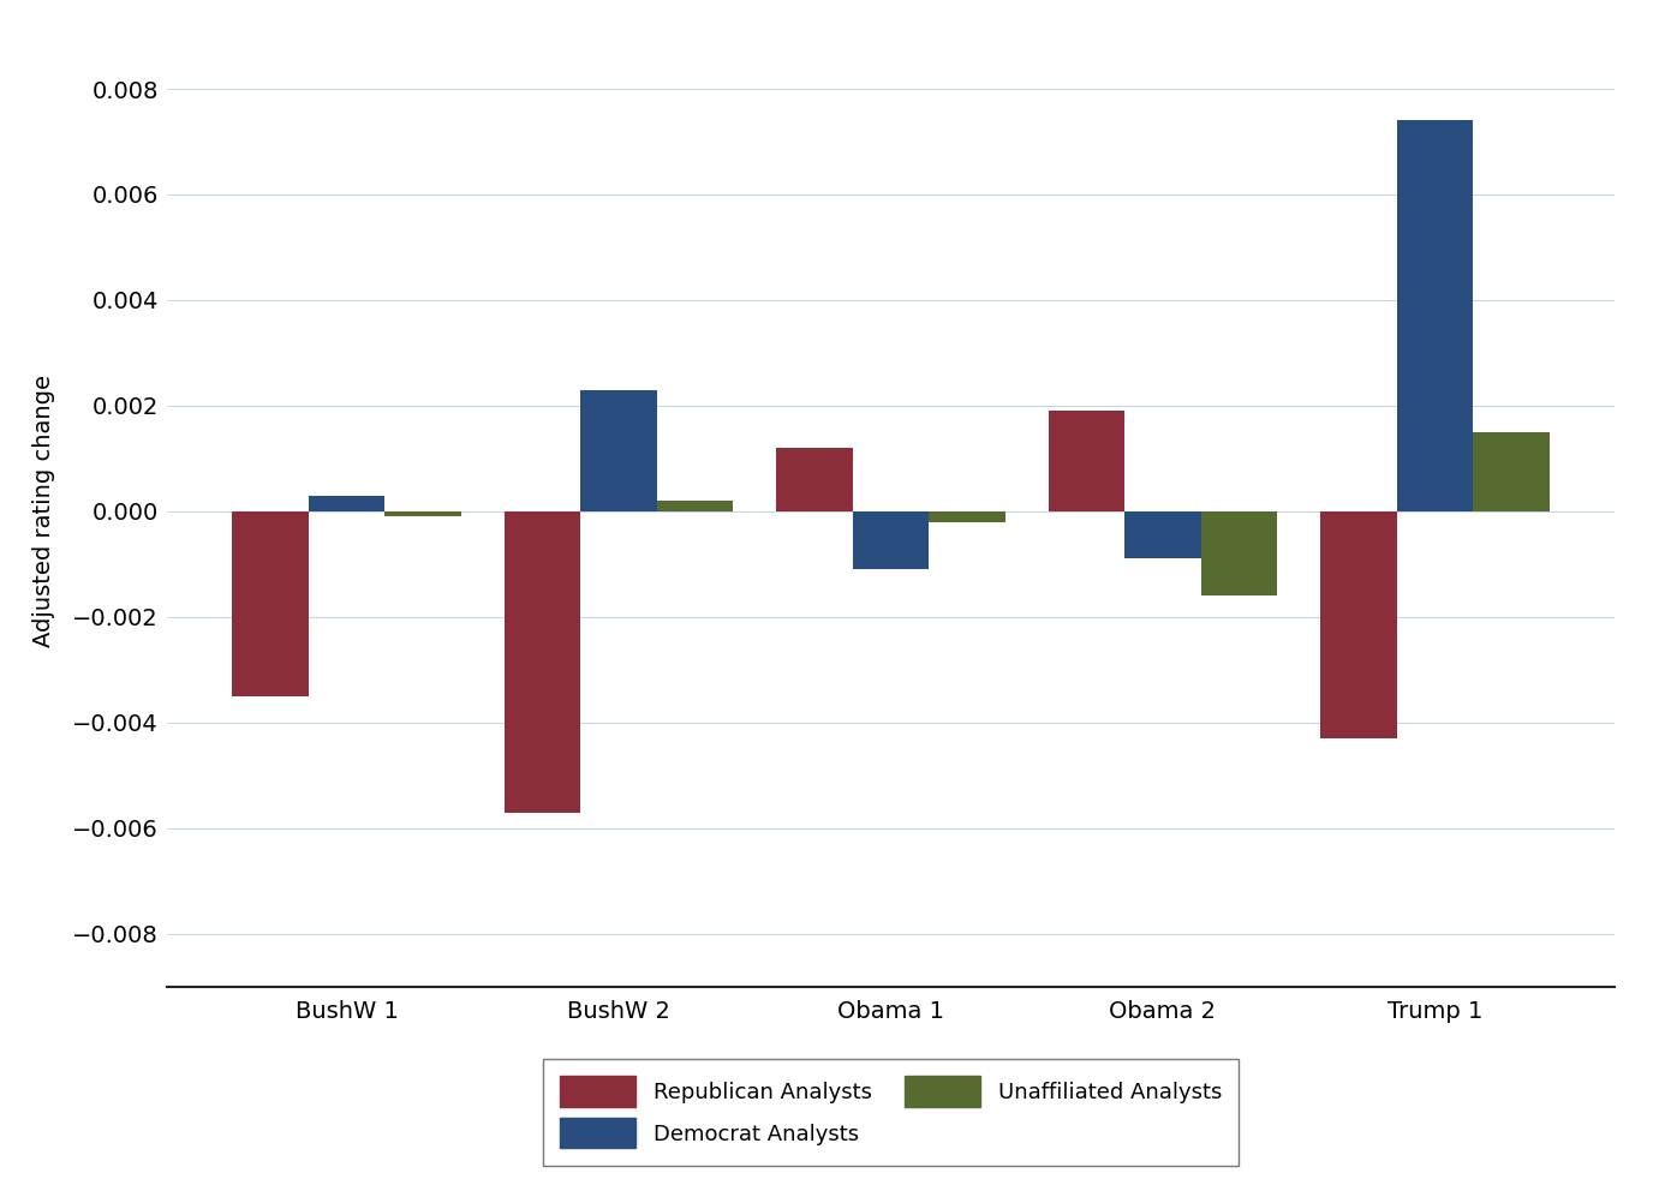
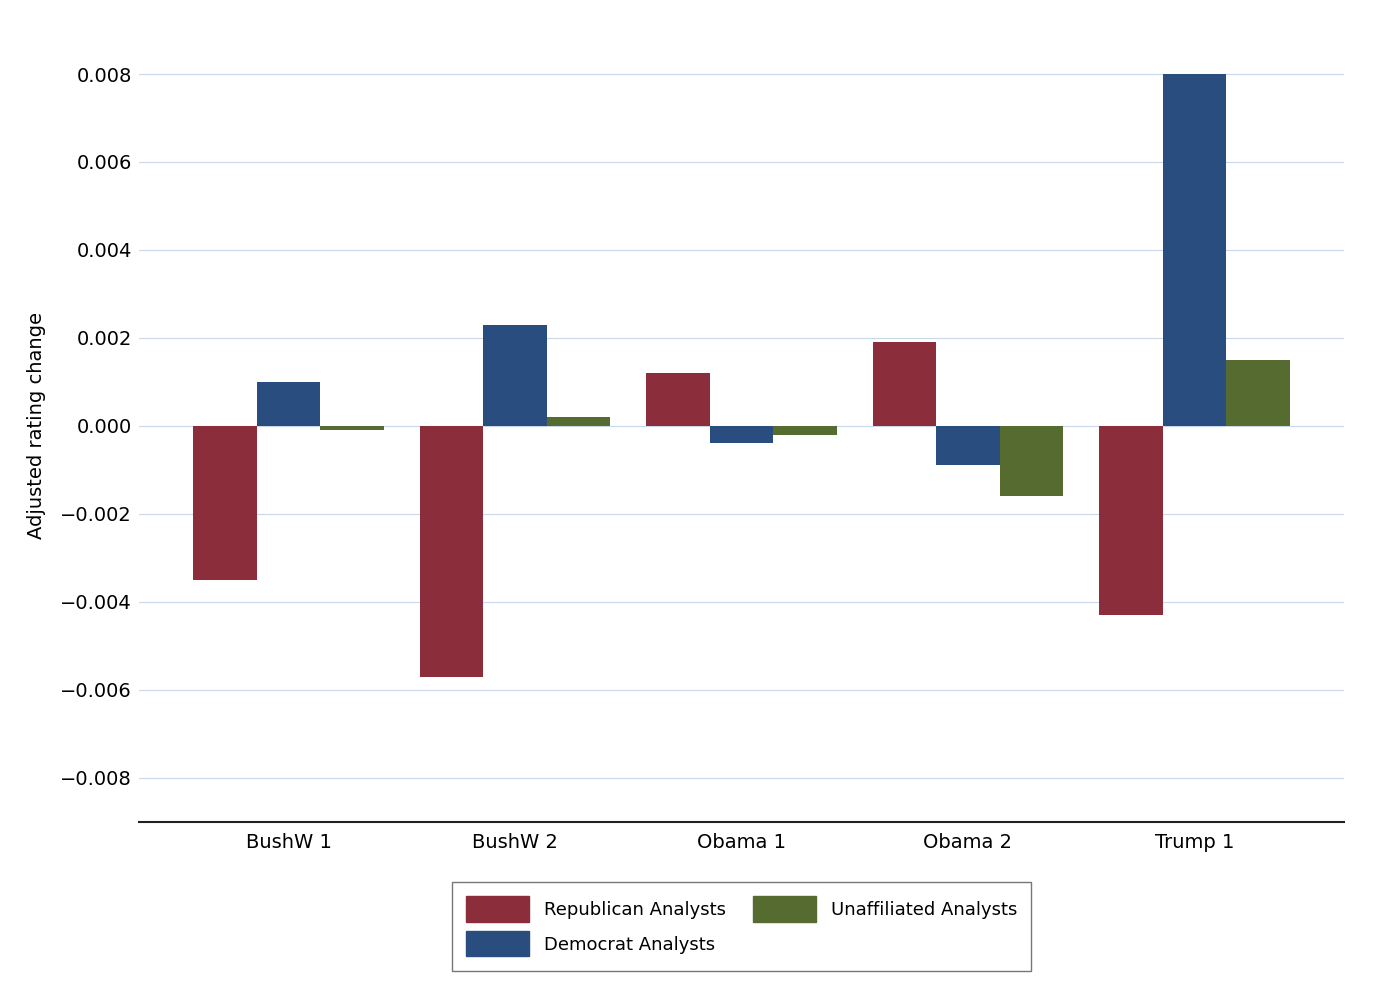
Democrat Analysts/BushW 1: 0.0003 -> 0.0010
Democrat Analysts/Obama 1: -0.0011 -> -0.0004
Democrat Analysts/Trump 1: 0.0074 -> 0.0080
